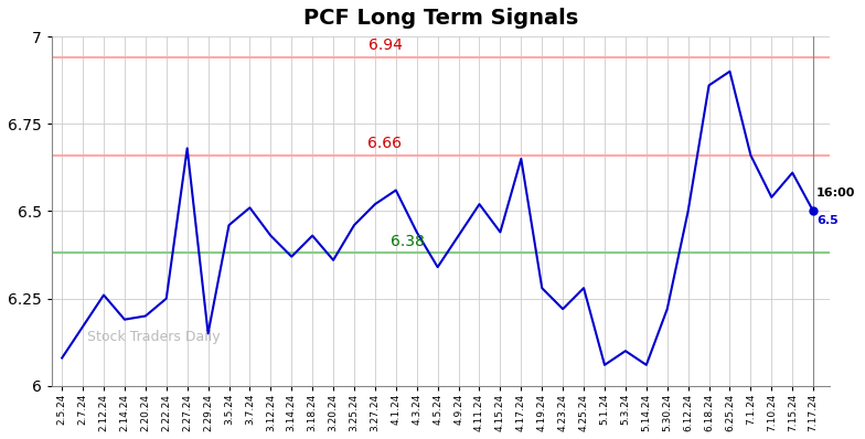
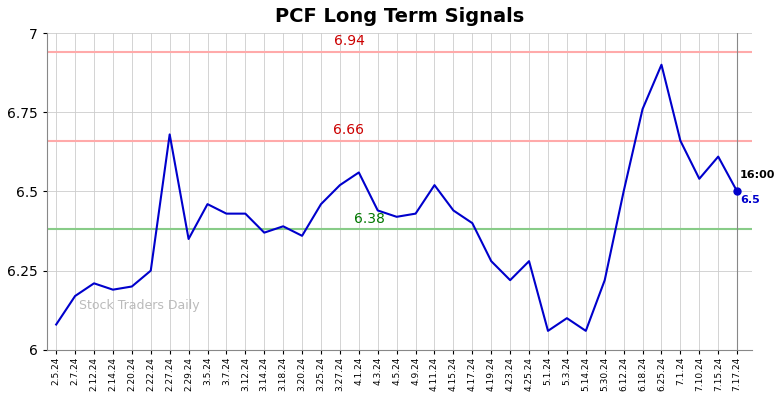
2.12.24: 6.26 -> 6.21
2.29.24: 6.15 -> 6.35
3.7.24: 6.51 -> 6.43
3.18.24: 6.43 -> 6.39
4.5.24: 6.34 -> 6.42
4.17.24: 6.65 -> 6.40
6.18.24: 6.86 -> 6.76
